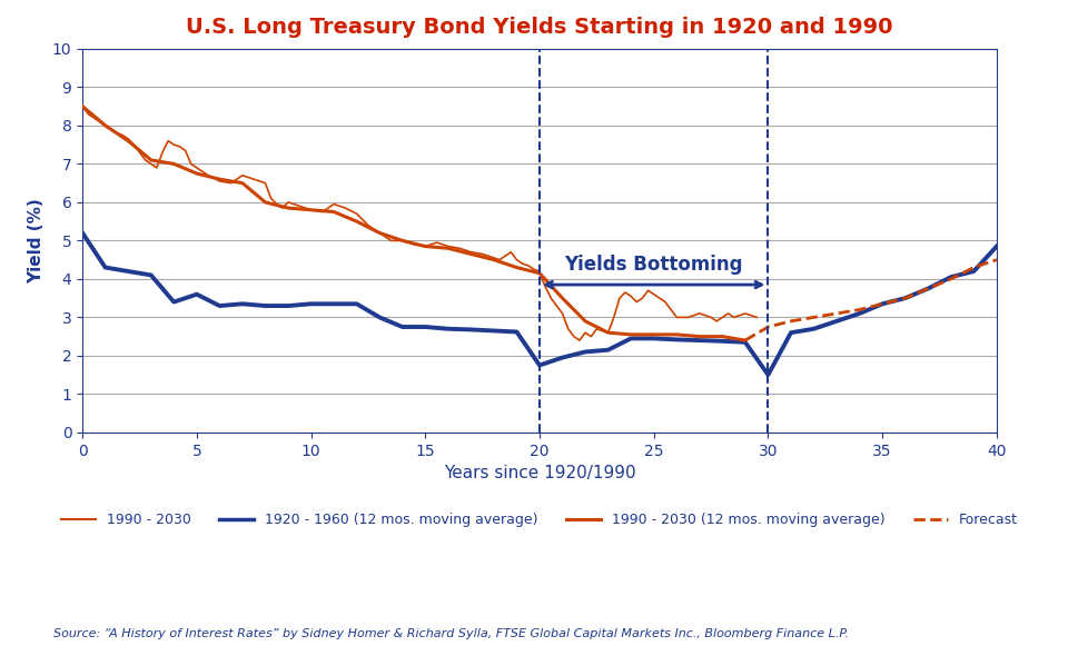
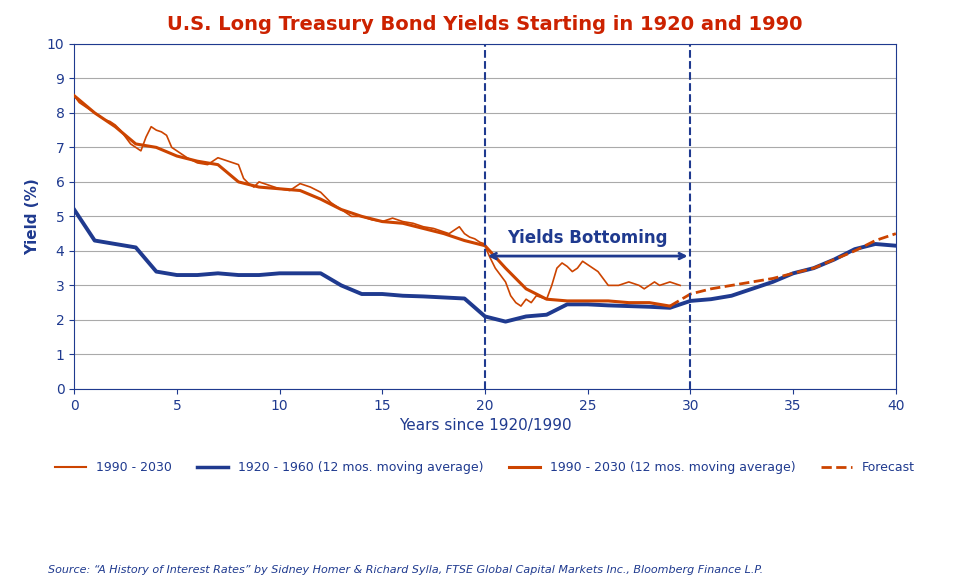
1920 - 1960 (12 mos. moving average)/5: 3.60 -> 3.30
1920 - 1960 (12 mos. moving average)/20: 1.75 -> 2.10
1920 - 1960 (12 mos. moving average)/30: 1.50 -> 2.55
1920 - 1960 (12 mos. moving average)/40: 4.85 -> 4.15
